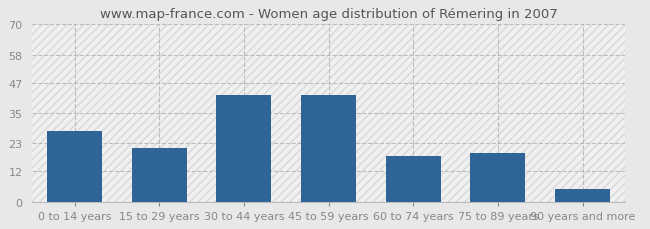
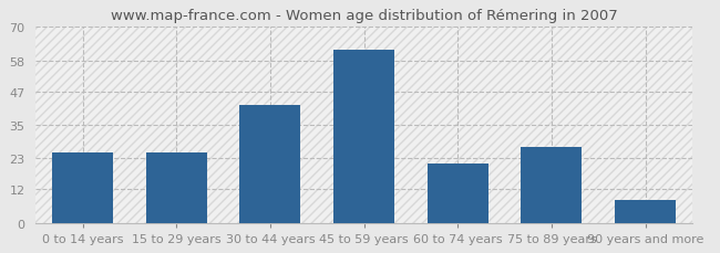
0 to 14 years: 28 -> 25
15 to 29 years: 21 -> 25
45 to 59 years: 42 -> 62
60 to 74 years: 18 -> 21
75 to 89 years: 19 -> 27
90 years and more: 5 -> 8
